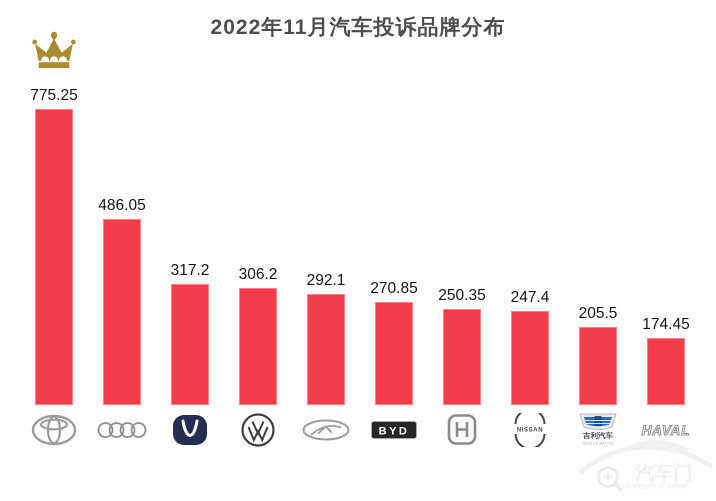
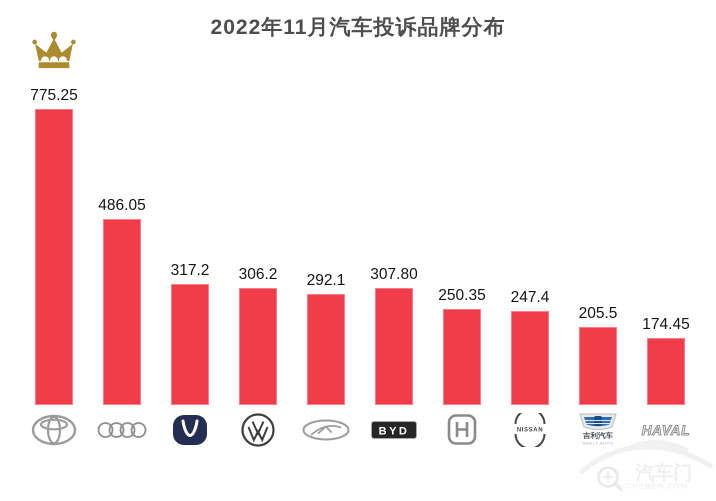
BYD: 270.85 -> 307.80
